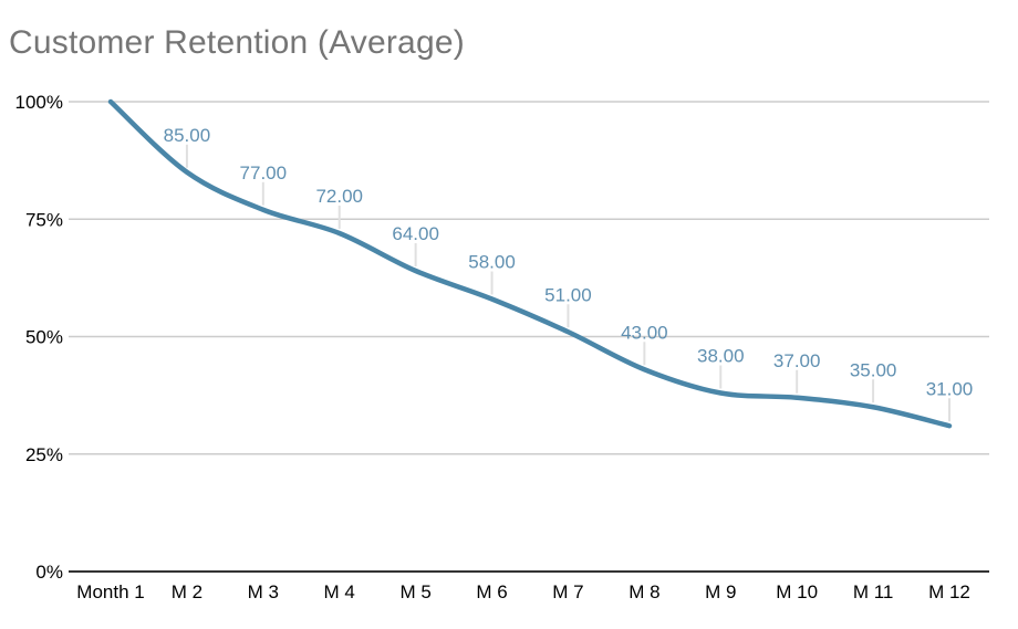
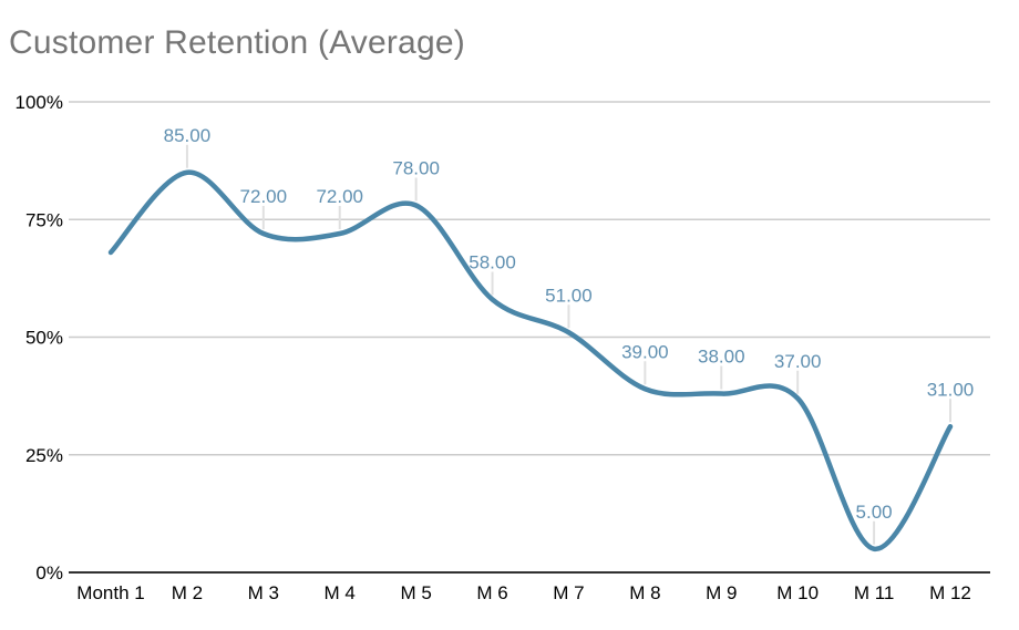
Month 1: 100% -> 68%
M 3: 77.00 -> 72.00
M 5: 64.00 -> 78.00
M 8: 43.00 -> 39.00
M 11: 35.00 -> 5.00
